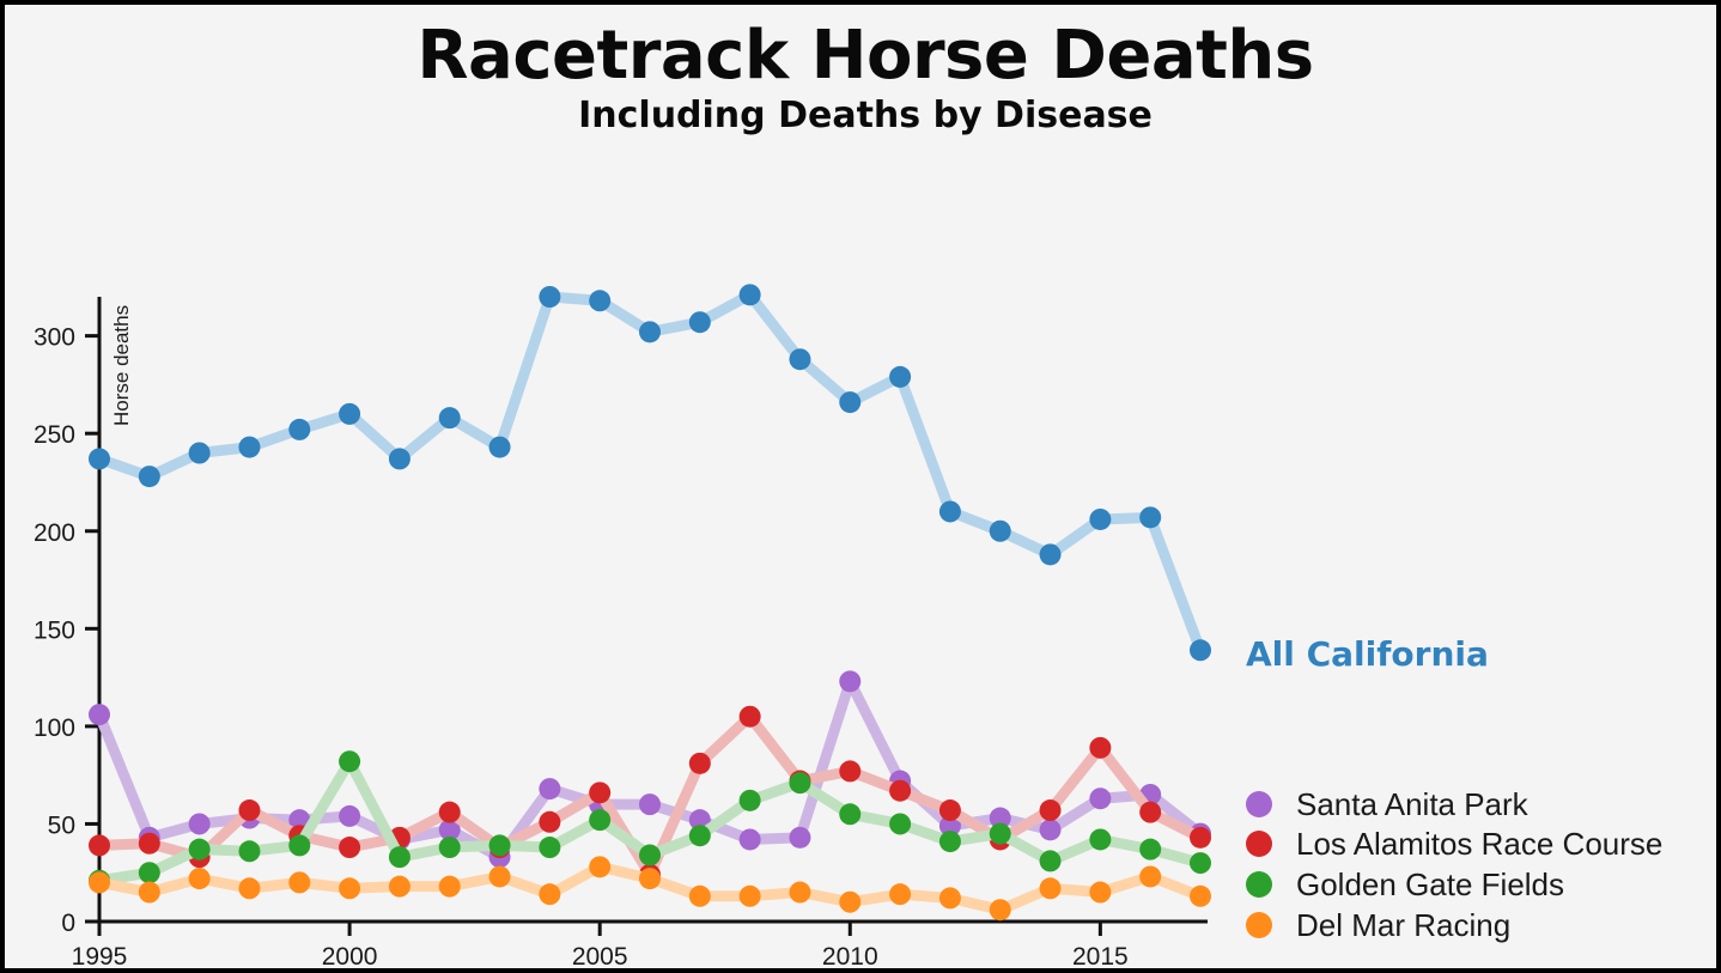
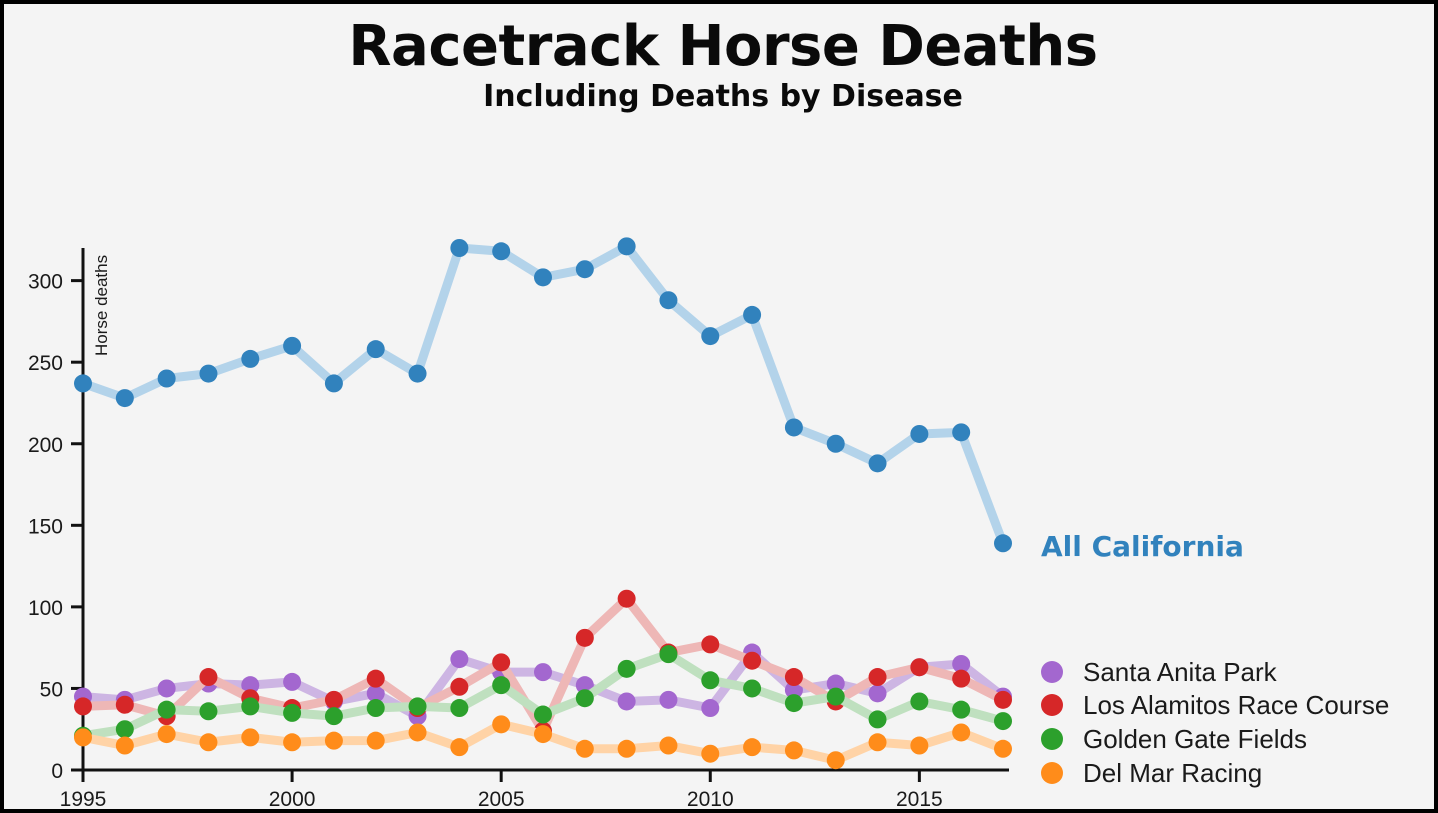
Santa Anita Park/1995: 106 -> 45
Golden Gate Fields/2000: 82 -> 35
Santa Anita Park/2010: 123 -> 38
Los Alamitos Race Course/2015: 89 -> 63
